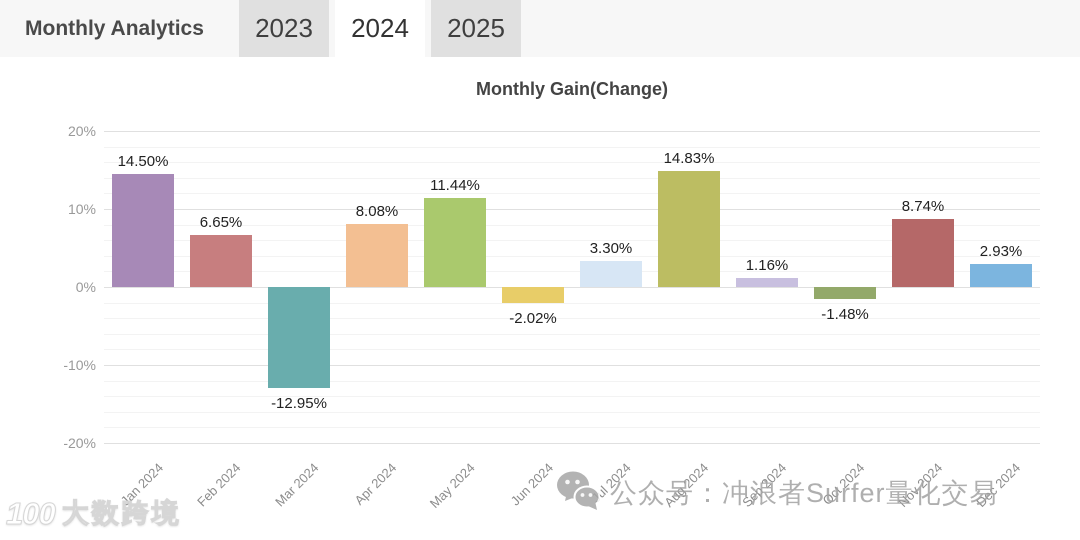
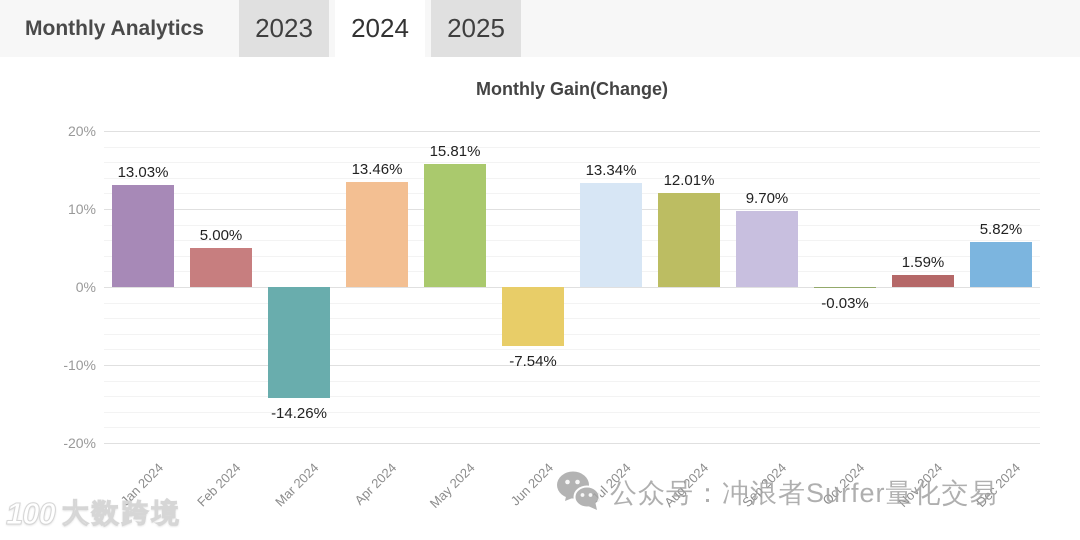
Jan 2024: 14.50% -> 13.03%
Feb 2024: 6.65% -> 5.00%
Mar 2024: -12.95% -> -14.26%
Apr 2024: 8.08% -> 13.46%
May 2024: 11.44% -> 15.81%
Jun 2024: -2.02% -> -7.54%
Jul 2024: 3.30% -> 13.34%
Aug 2024: 14.83% -> 12.01%
Sep 2024: 1.16% -> 9.70%
Oct 2024: -1.48% -> -0.03%
Nov 2024: 8.74% -> 1.59%
Dec 2024: 2.93% -> 5.82%
